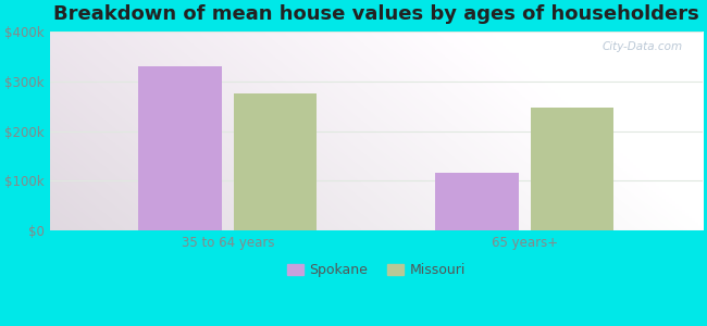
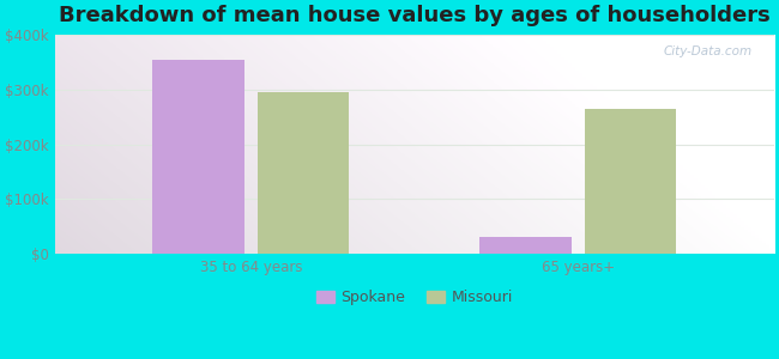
Spokane/35 to 64 years: $330k -> $355k
Missouri/35 to 64 years: $275k -> $295k
Spokane/65 years+: $115k -> $30k
Missouri/65 years+: $248k -> $265k
